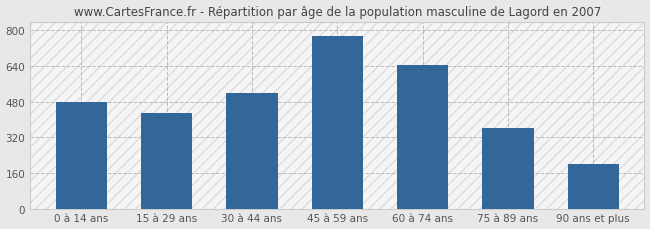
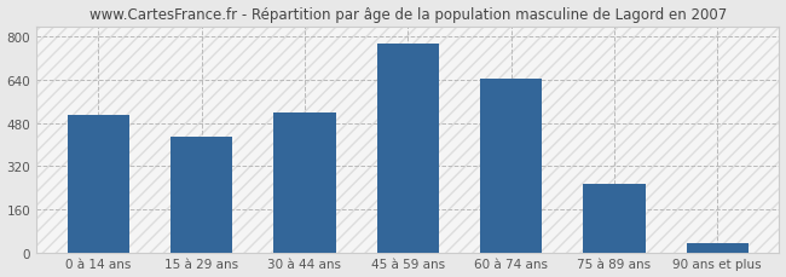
0 à 14 ans: 480 -> 510
75 à 89 ans: 360 -> 255
90 ans et plus: 200 -> 35
